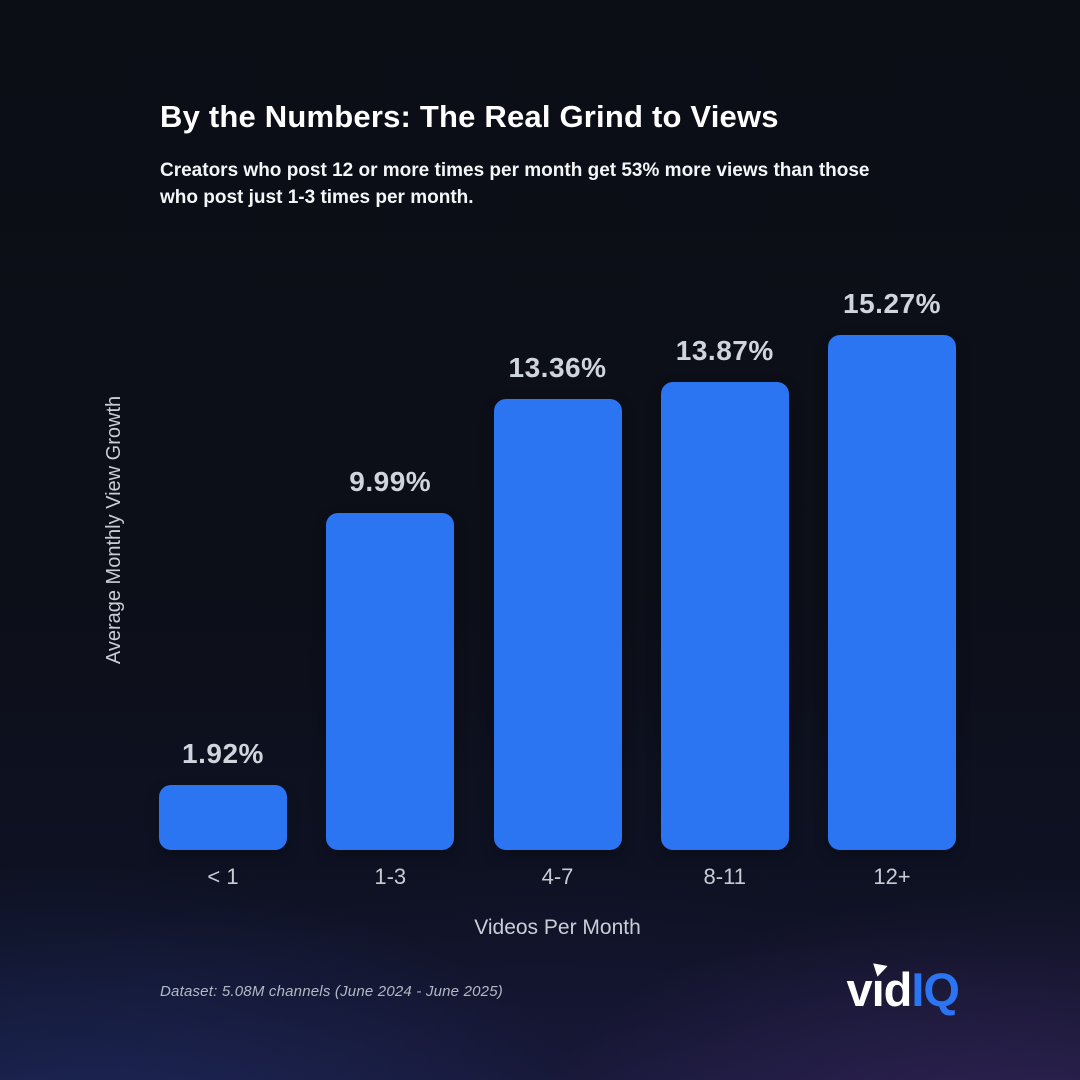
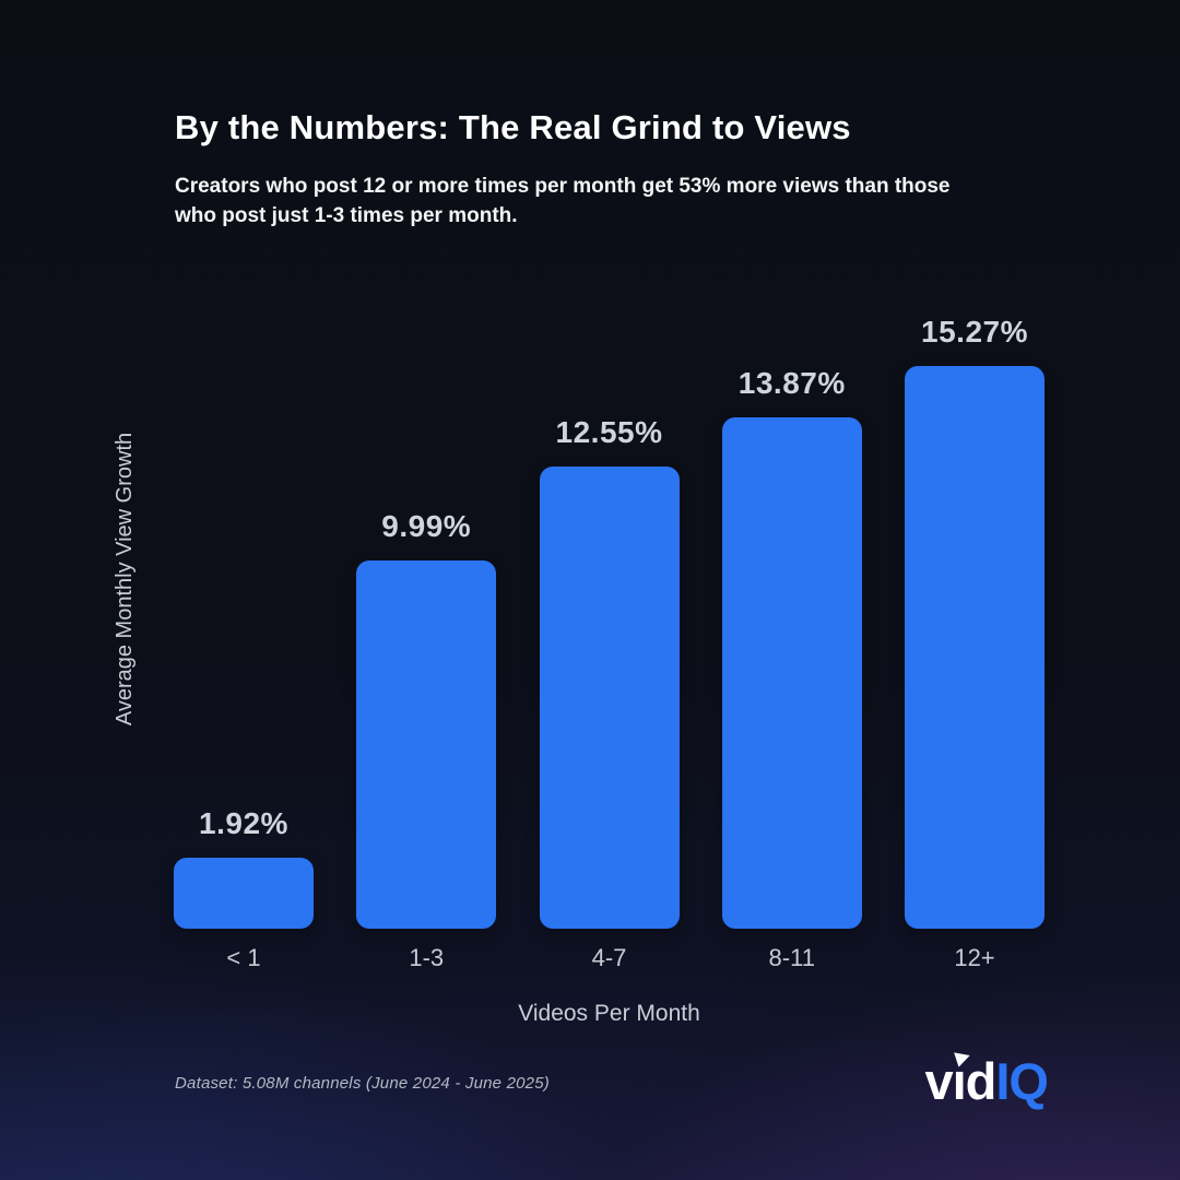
4-7: 13.36% -> 12.55%
